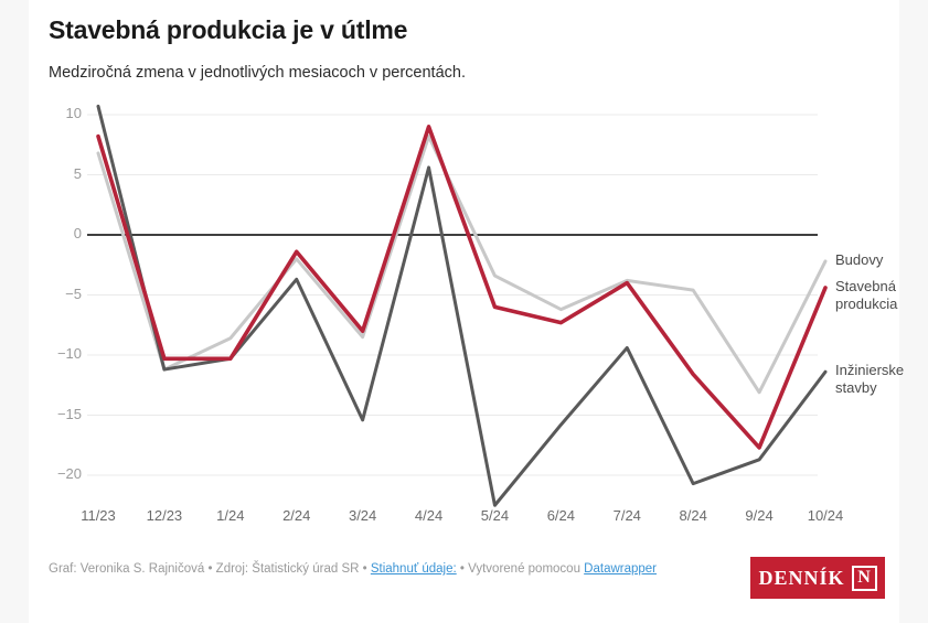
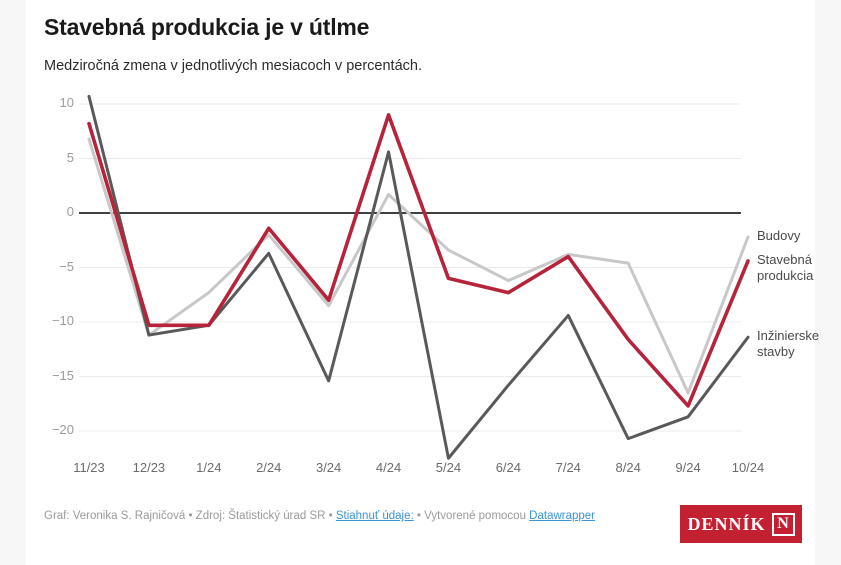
Budovy/1/24: -8.6 -> -7.3
Budovy/4/24: 8.2 -> 1.7
Budovy/9/24: -13.1 -> -16.5
